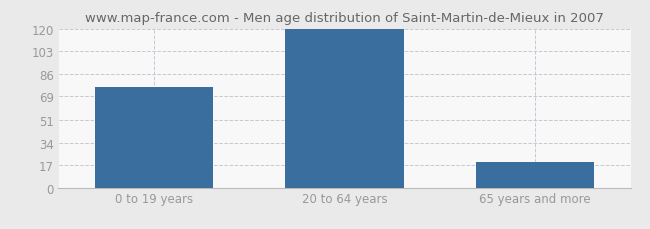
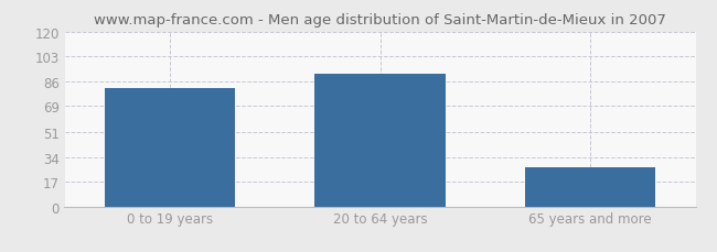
0 to 19 years: 76 -> 81
20 to 64 years: 120 -> 91
65 years and more: 19 -> 27
